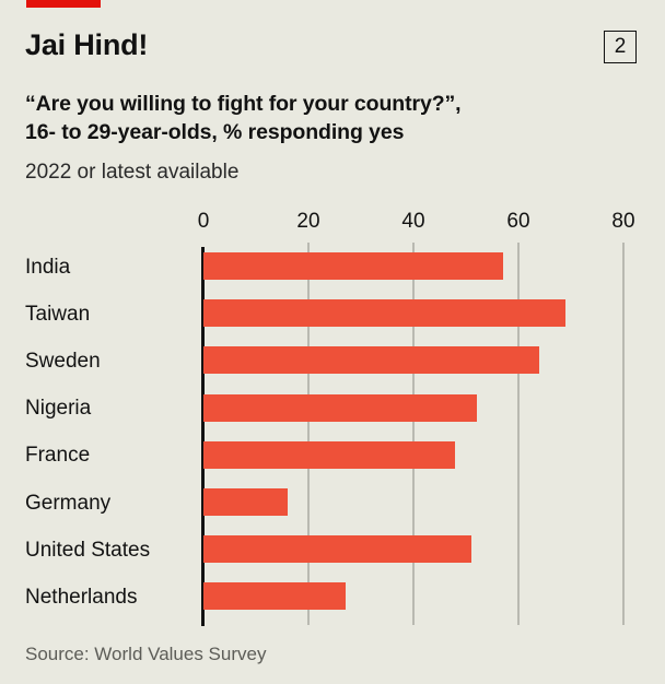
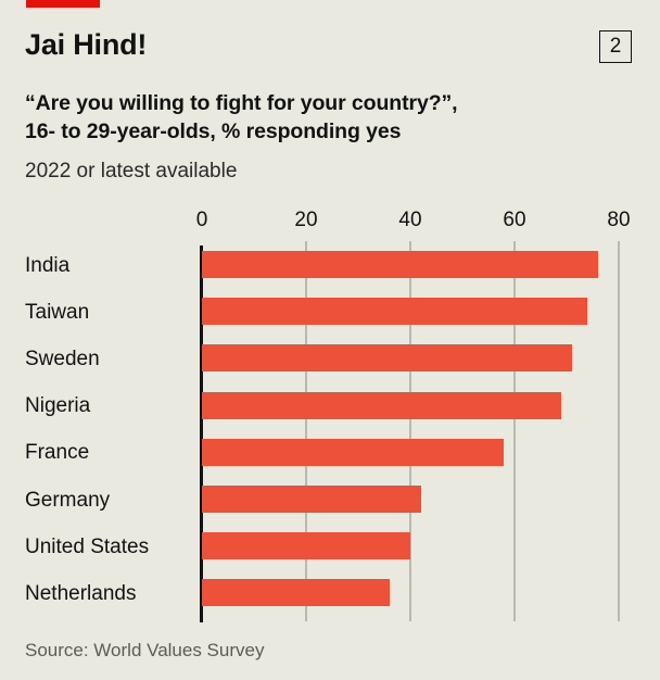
India: 57 -> 76
Taiwan: 69 -> 74
Sweden: 64 -> 71
Nigeria: 52 -> 69
France: 48 -> 58
Germany: 16 -> 42
United States: 51 -> 40
Netherlands: 27 -> 36
